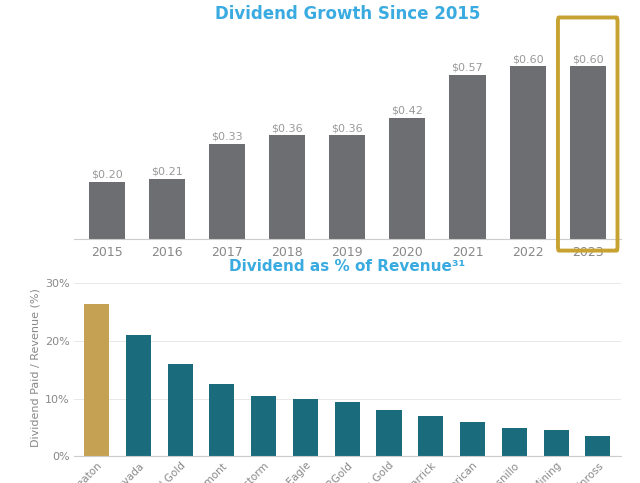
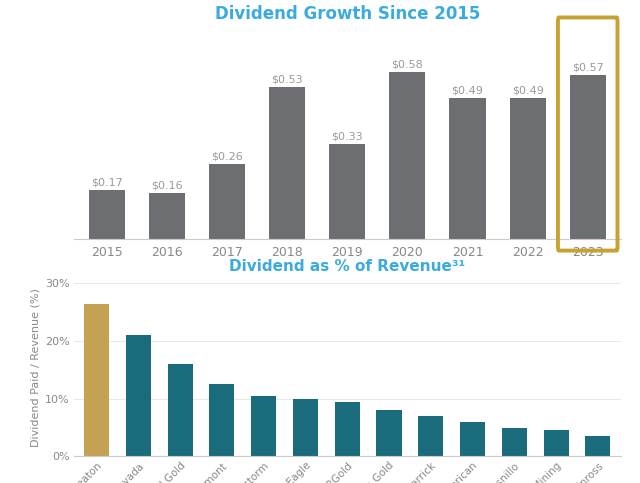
Dividend Growth Since 2015/2015: $0.20 -> $0.17
Dividend Growth Since 2015/2016: $0.21 -> $0.16
Dividend Growth Since 2015/2017: $0.33 -> $0.26
Dividend Growth Since 2015/2018: $0.36 -> $0.53
Dividend Growth Since 2015/2019: $0.36 -> $0.33
Dividend Growth Since 2015/2020: $0.42 -> $0.58
Dividend Growth Since 2015/2021: $0.57 -> $0.49
Dividend Growth Since 2015/2022: $0.60 -> $0.49
Dividend Growth Since 2015/2023: $0.60 -> $0.57
